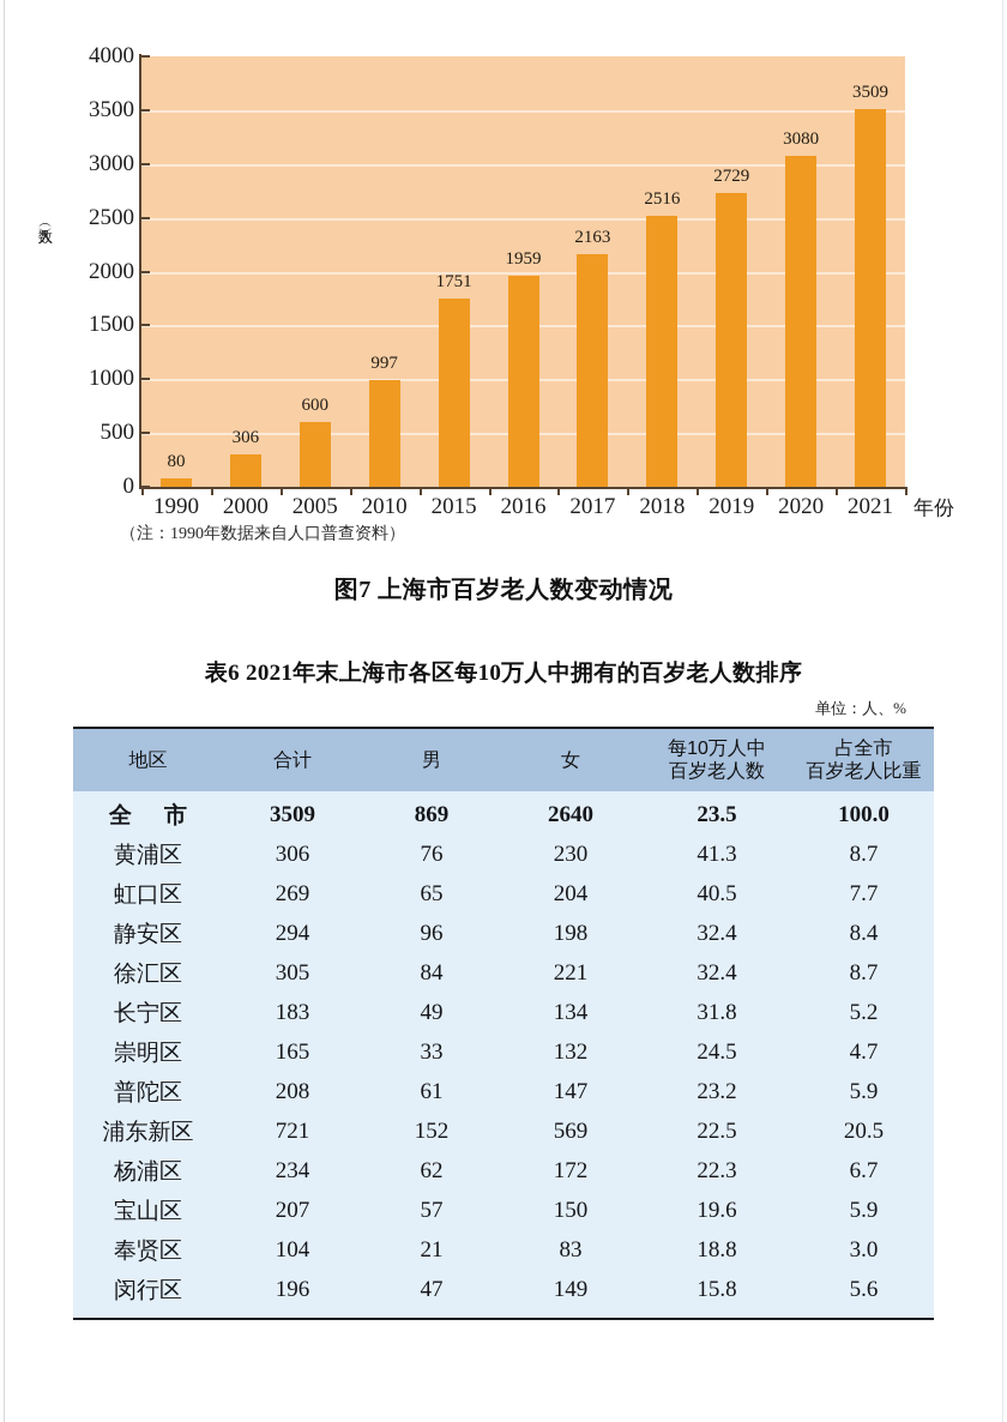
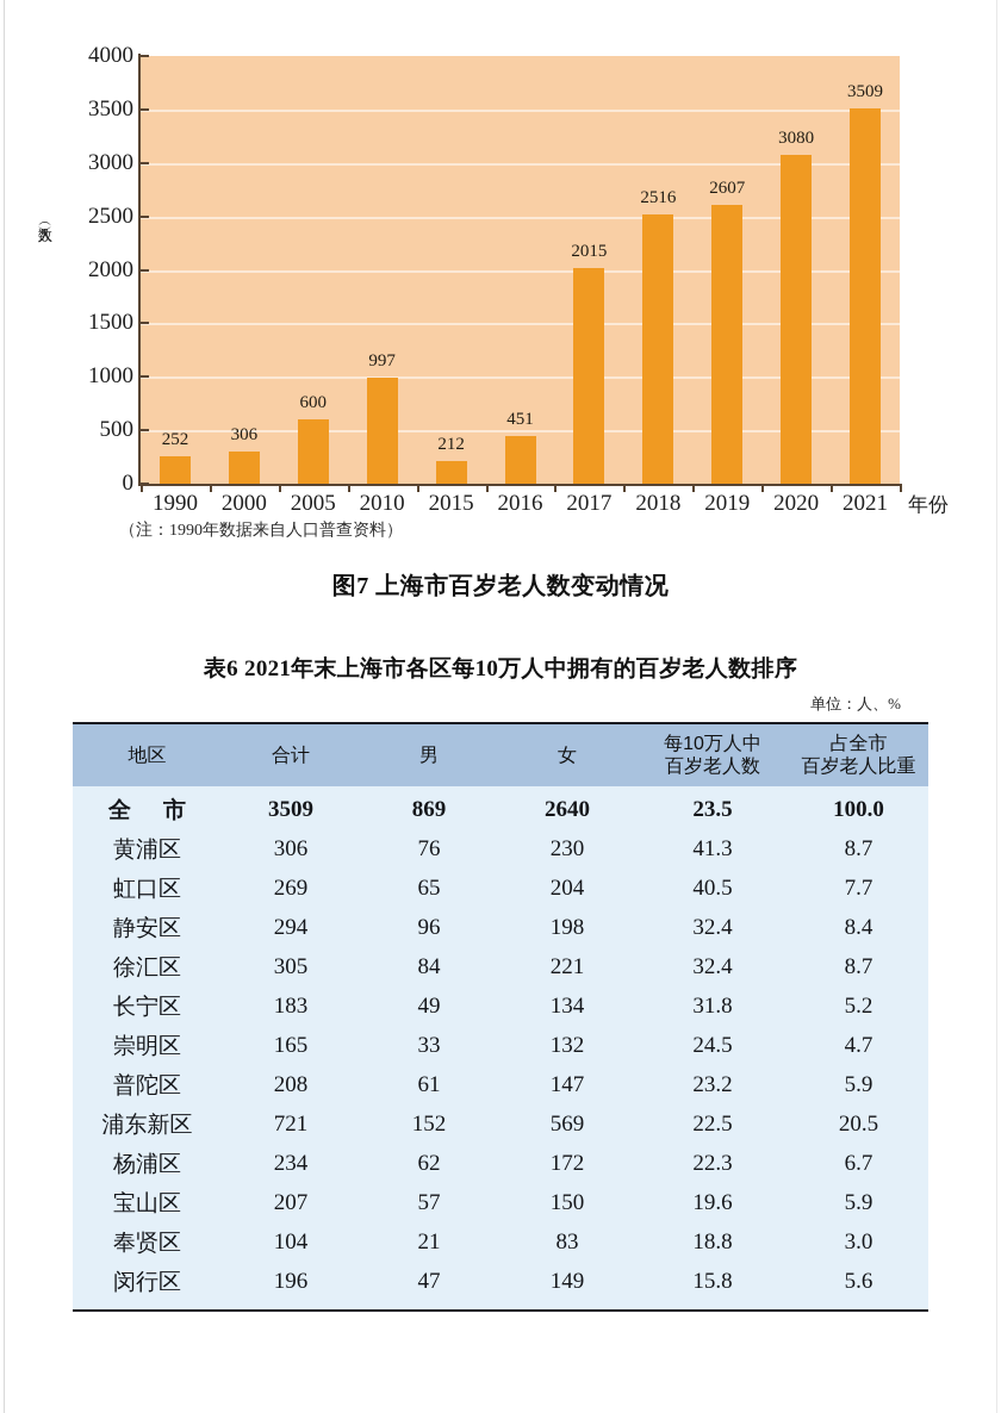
1990: 80 -> 252
2015: 1751 -> 212
2016: 1959 -> 451
2017: 2163 -> 2015
2019: 2729 -> 2607
